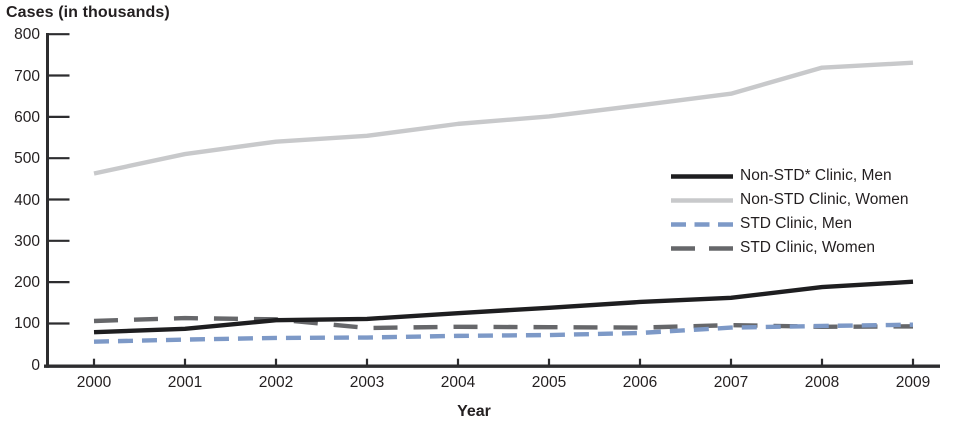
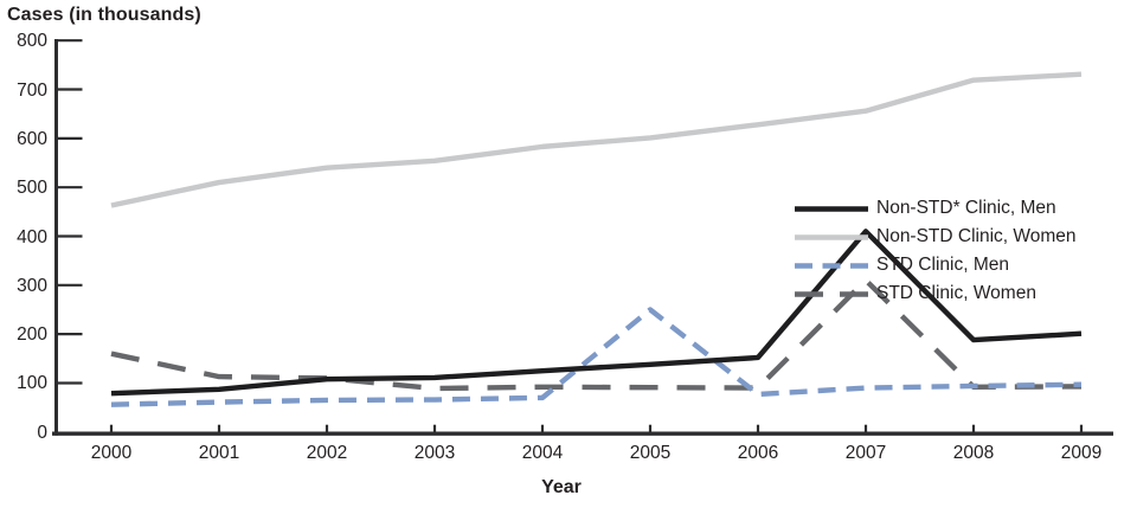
STD Clinic, Women/2000: 110 -> 160
STD Clinic, Men/2005: 70 -> 250
Non-STD* Clinic, Men/2007: 160 -> 410
STD Clinic, Women/2007: 100 -> 310
